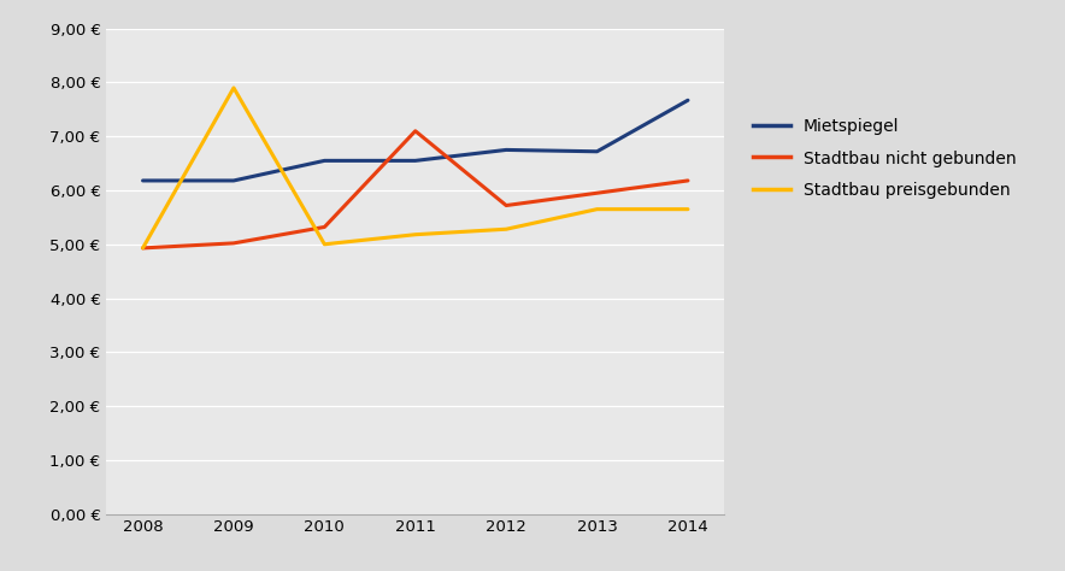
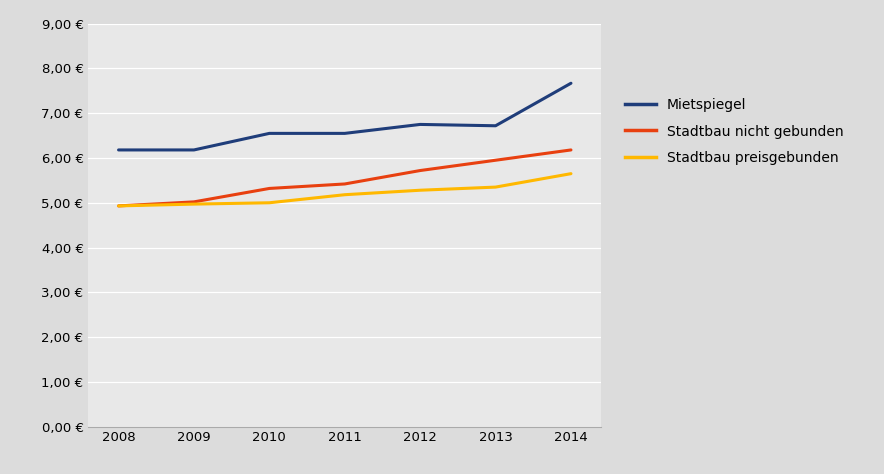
Stadtbau preisgebunden/2009: 7,90 € -> 4,97 €
Stadtbau nicht gebunden/2011: 7,10 € -> 5,42 €
Stadtbau preisgebunden/2013: 5,65 € -> 5,35 €
